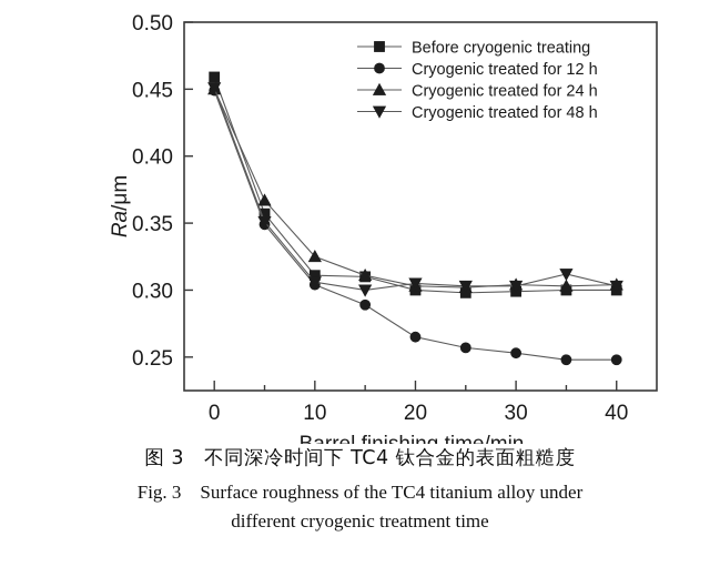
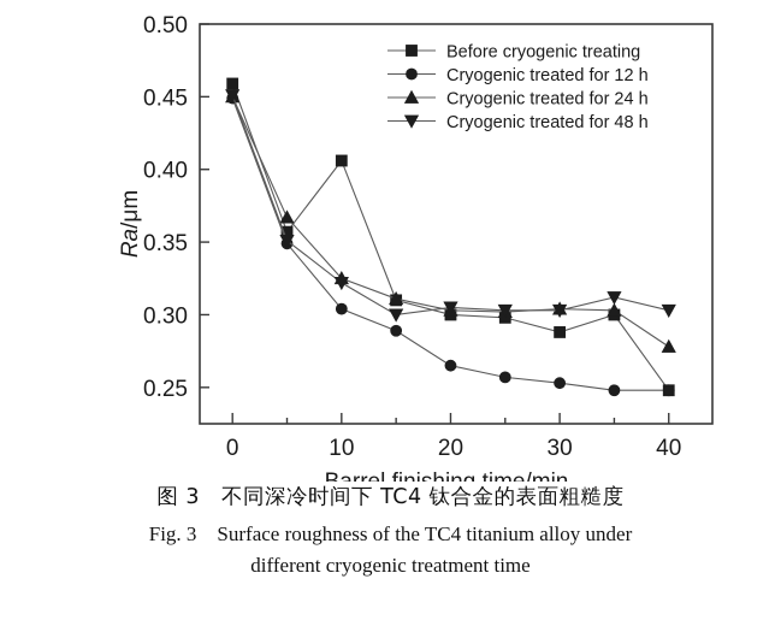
Before cryogenic treating/10: 0.311 -> 0.406
Cryogenic treated for 48 h/10: 0.306 -> 0.322
Before cryogenic treating/30: 0.299 -> 0.288
Before cryogenic treating/40: 0.300 -> 0.248
Cryogenic treated for 24 h/40: 0.304 -> 0.278
